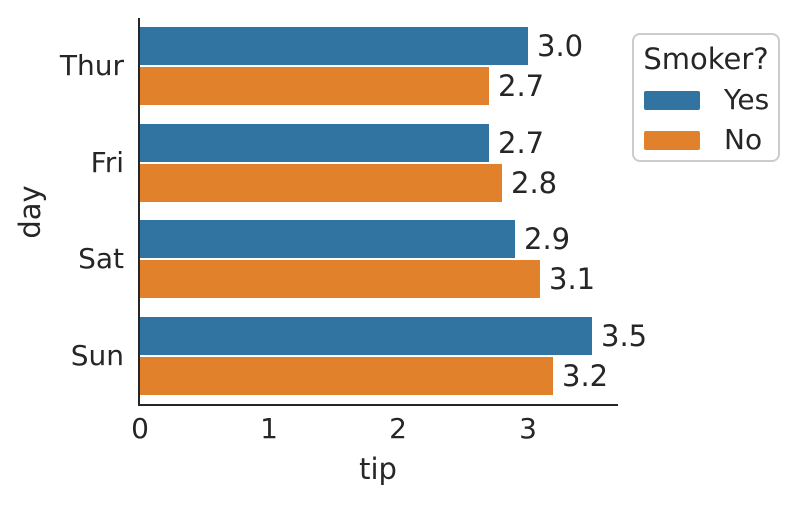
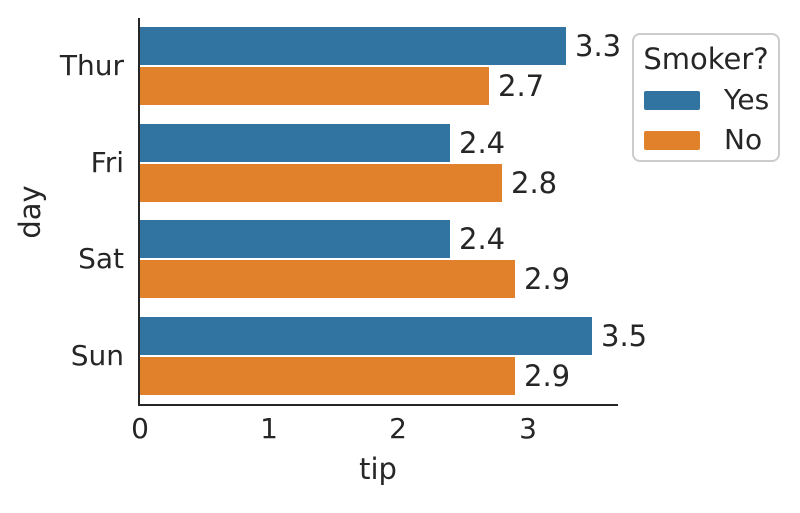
Yes/Thur: 3.0 -> 3.3
Yes/Fri: 2.7 -> 2.4
Yes/Sat: 2.9 -> 2.4
No/Sat: 3.1 -> 2.9
No/Sun: 3.2 -> 2.9
